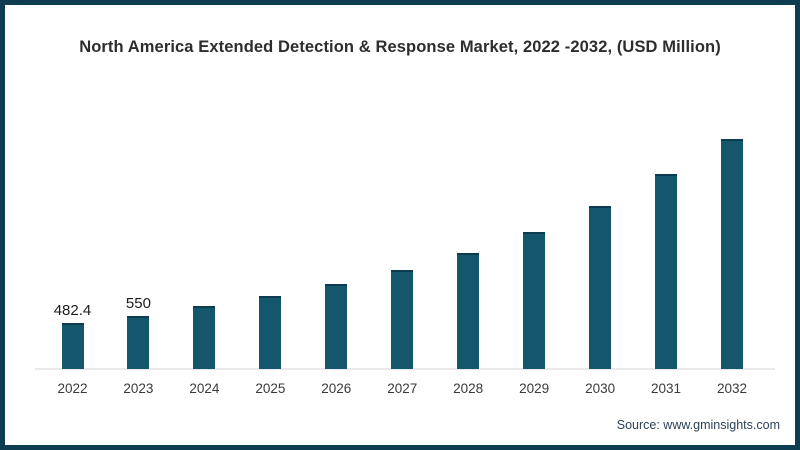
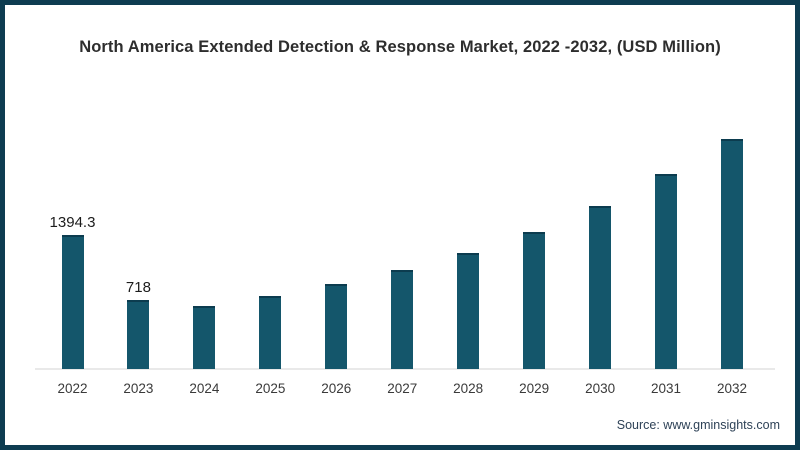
2022: 482.4 -> 1394.3
2023: 550 -> 718
